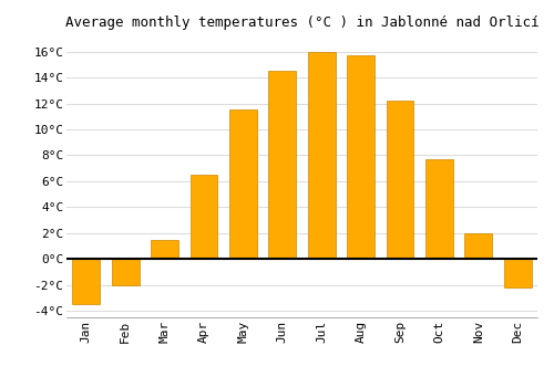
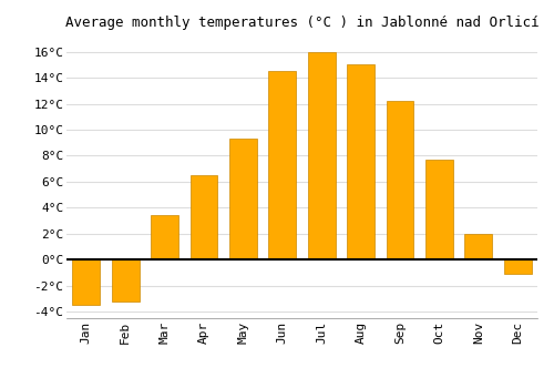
Feb: -2.0°C -> -3.2°C
Mar: 1.5°C -> 3.4°C
May: 11.5°C -> 9.3°C
Aug: 15.7°C -> 15.0°C
Dec: -2.2°C -> -1.1°C
